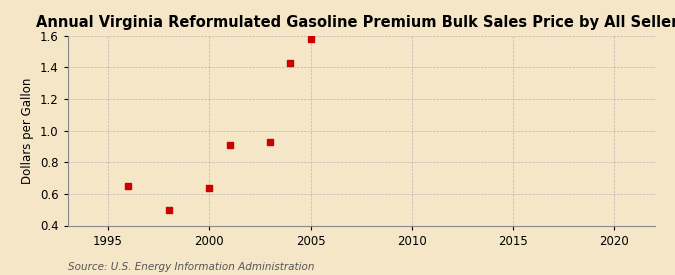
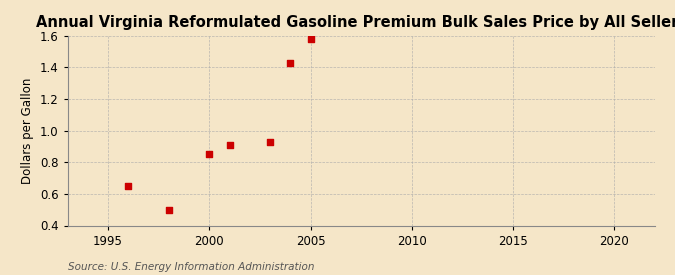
2000: 0.64 -> 0.85
